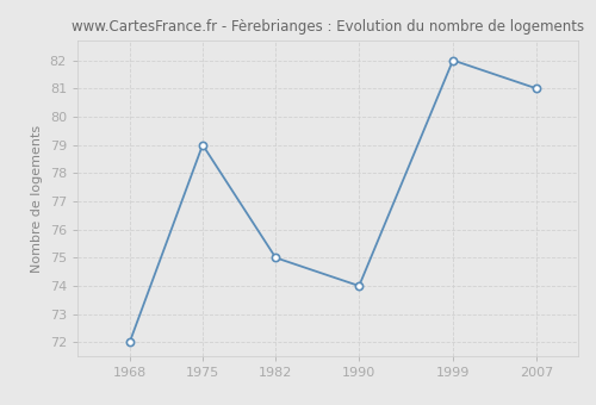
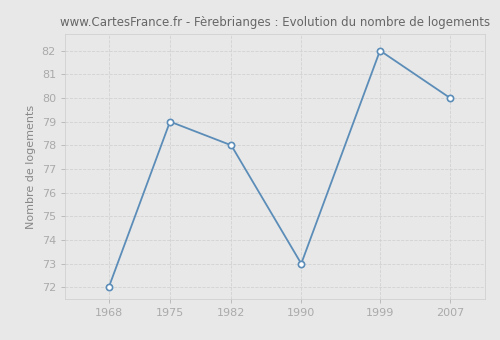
1982: 75 -> 78
1990: 74 -> 73
2007: 81 -> 80
